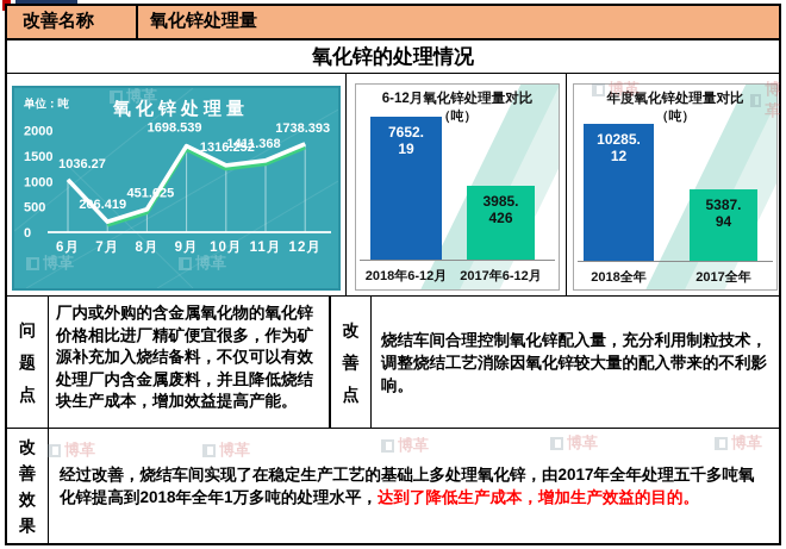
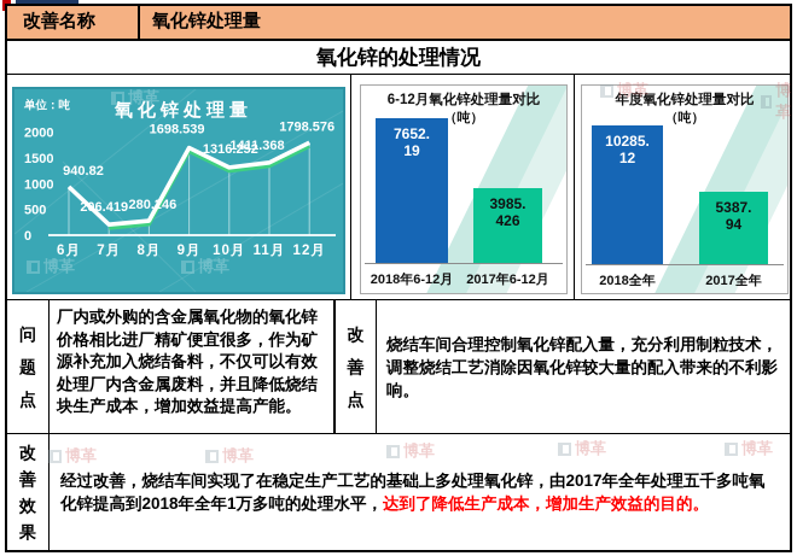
氧化锌处理量/6月: 1036.27 -> 940.82
氧化锌处理量/8月: 451.625 -> 280.246
氧化锌处理量/12月: 1738.393 -> 1798.576
